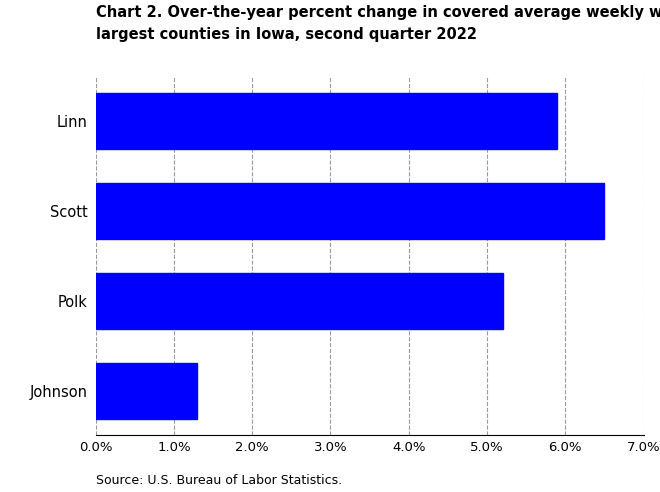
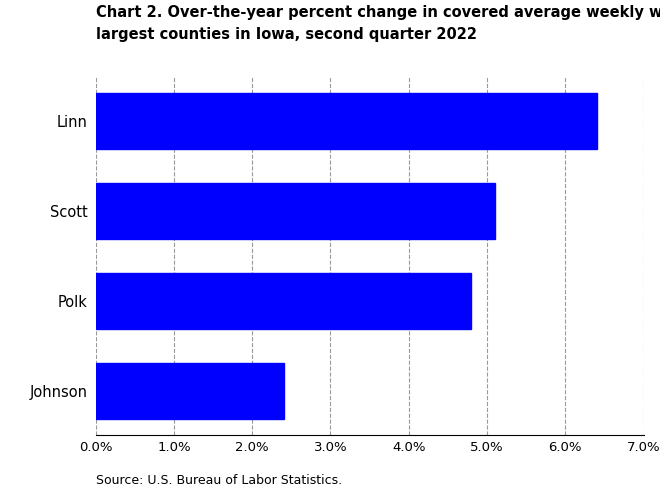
Linn: 5.9% -> 6.4%
Scott: 6.5% -> 5.1%
Polk: 5.2% -> 4.8%
Johnson: 1.3% -> 2.4%
